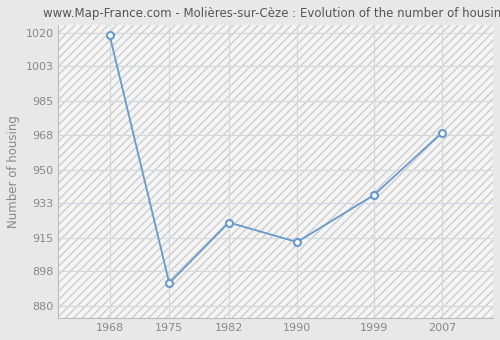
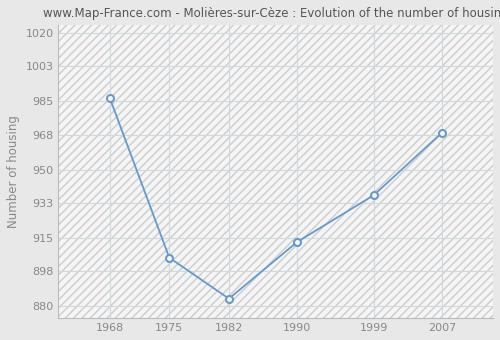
1968: 1019 -> 987
1975: 892 -> 905
1982: 923 -> 884
